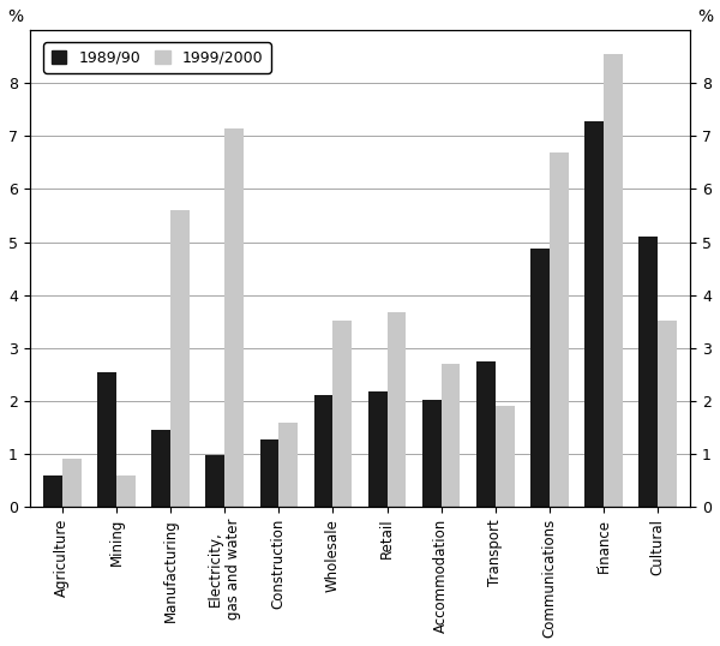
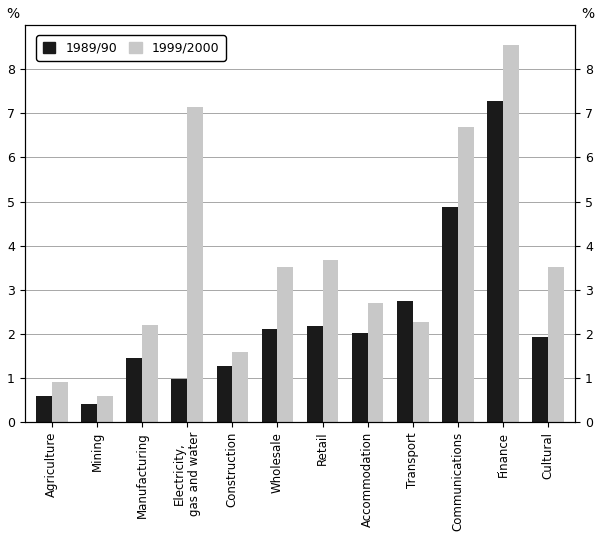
1989/90/Mining: 2.55 -> 0.40
1999/2000/Manufacturing: 5.60 -> 2.20
1999/2000/Transport: 1.90 -> 2.27
1989/90/Cultural: 5.10 -> 1.93
